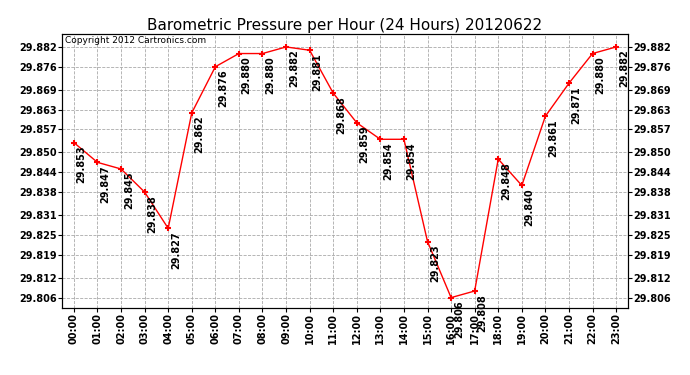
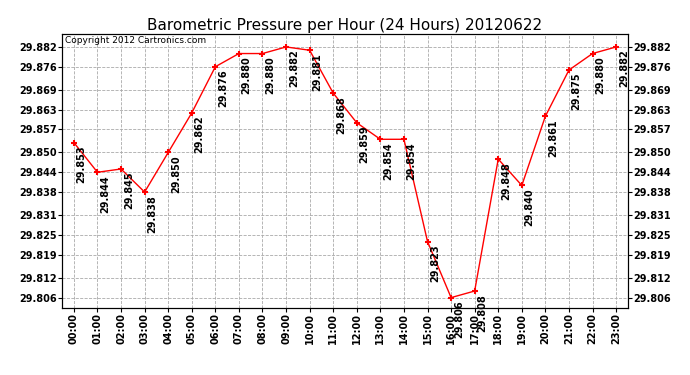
01:00: 29.847 -> 29.844
04:00: 29.827 -> 29.850
21:00: 29.871 -> 29.875
